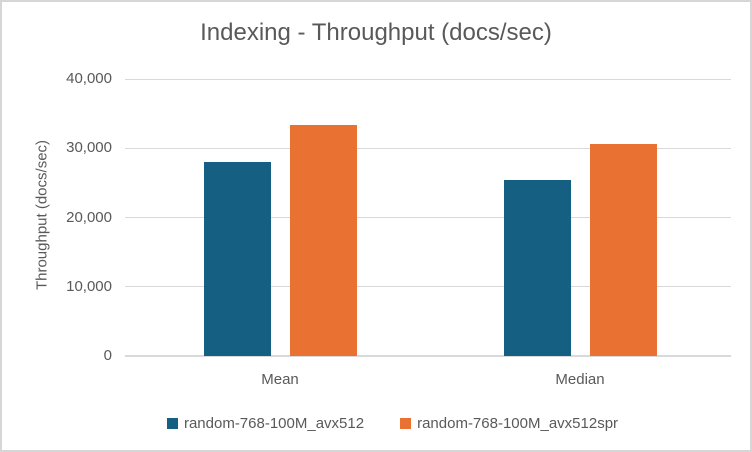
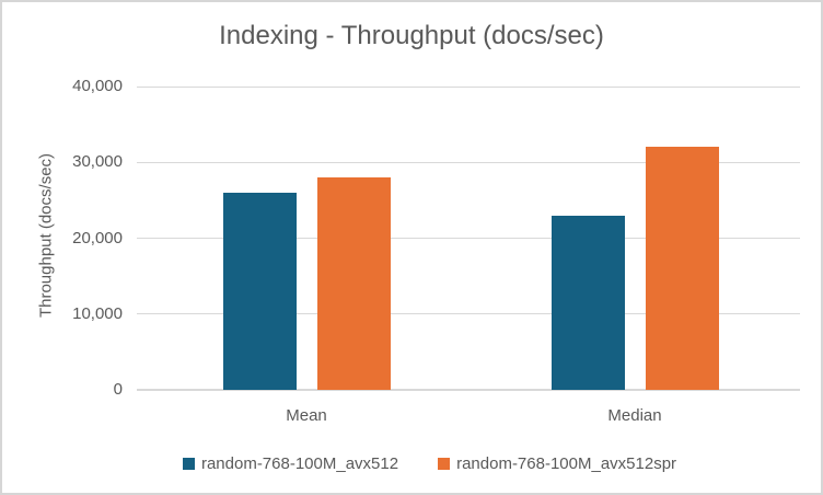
random-768-100M_avx512/Mean: 28000 -> 26000
random-768-100M_avx512spr/Mean: 33000 -> 28000
random-768-100M_avx512/Median: 25000 -> 23000
random-768-100M_avx512spr/Median: 31000 -> 32000
